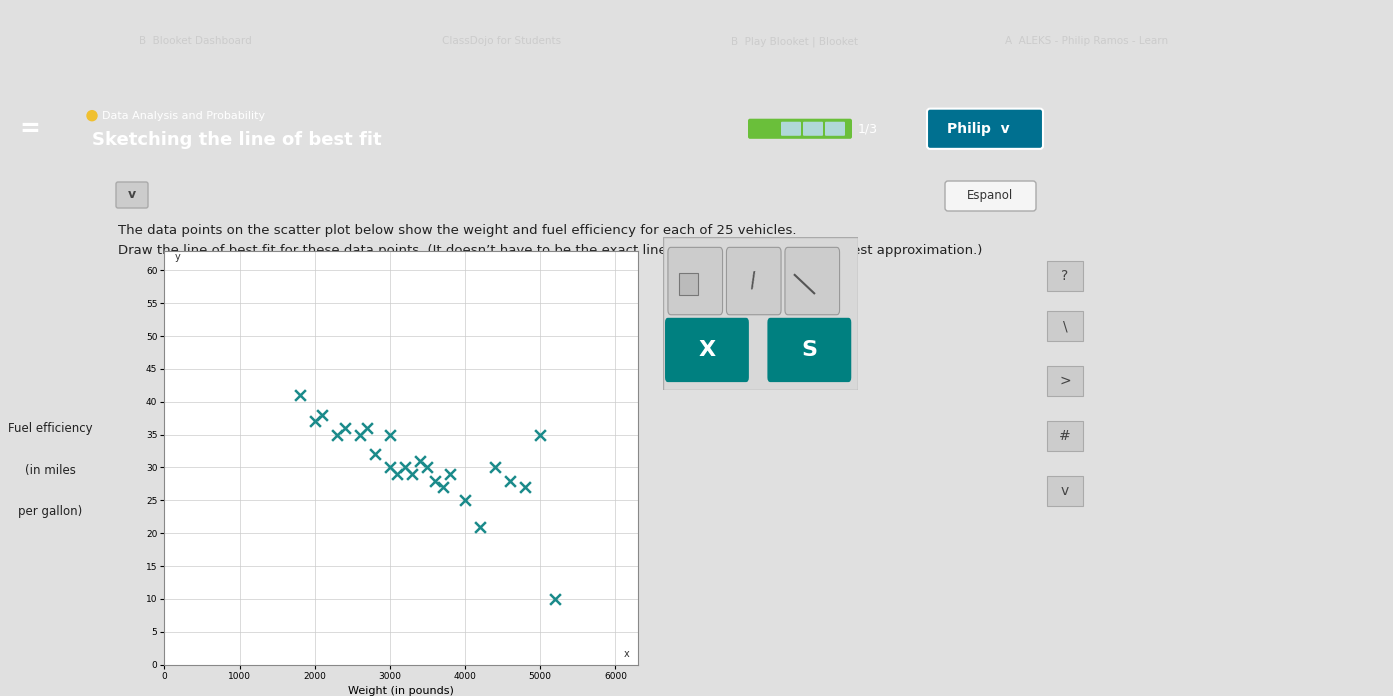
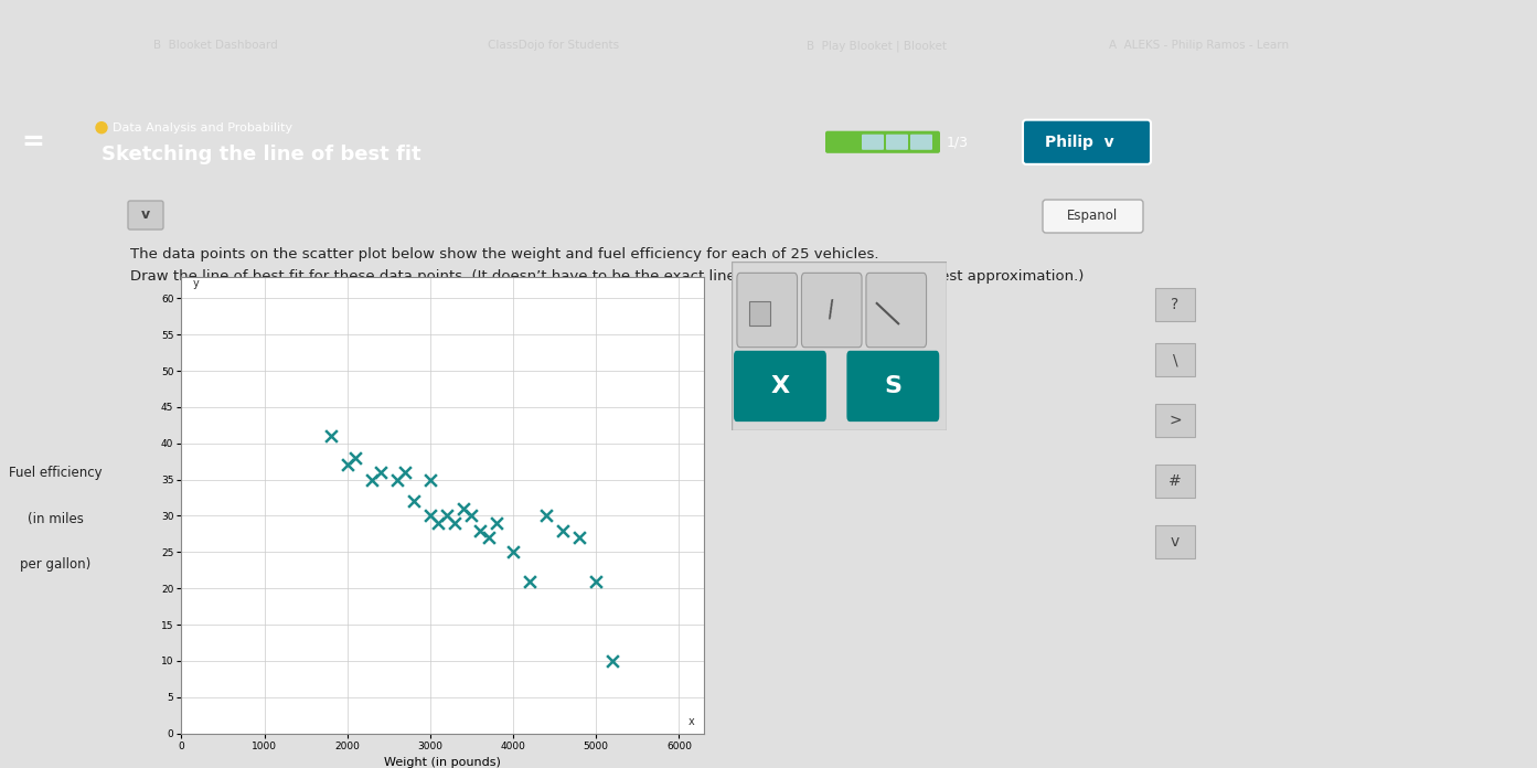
5000: 35 -> 21
